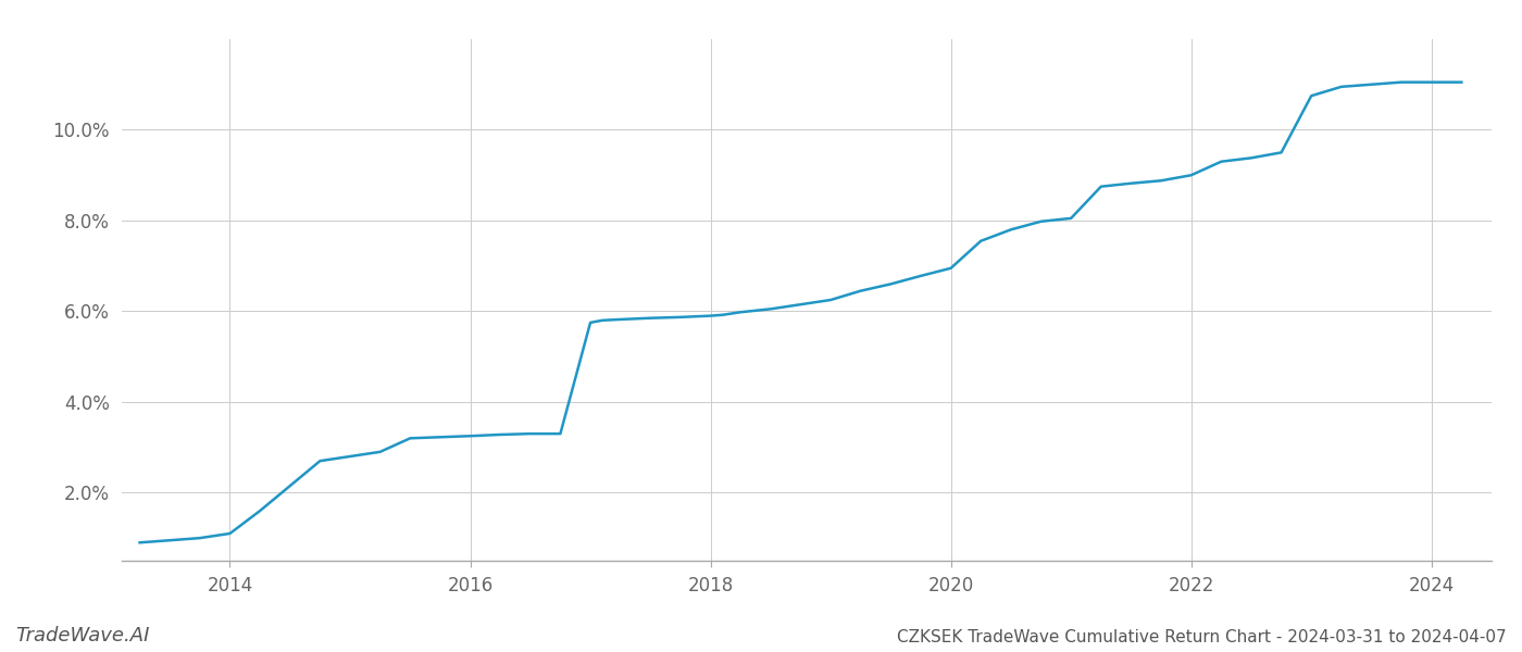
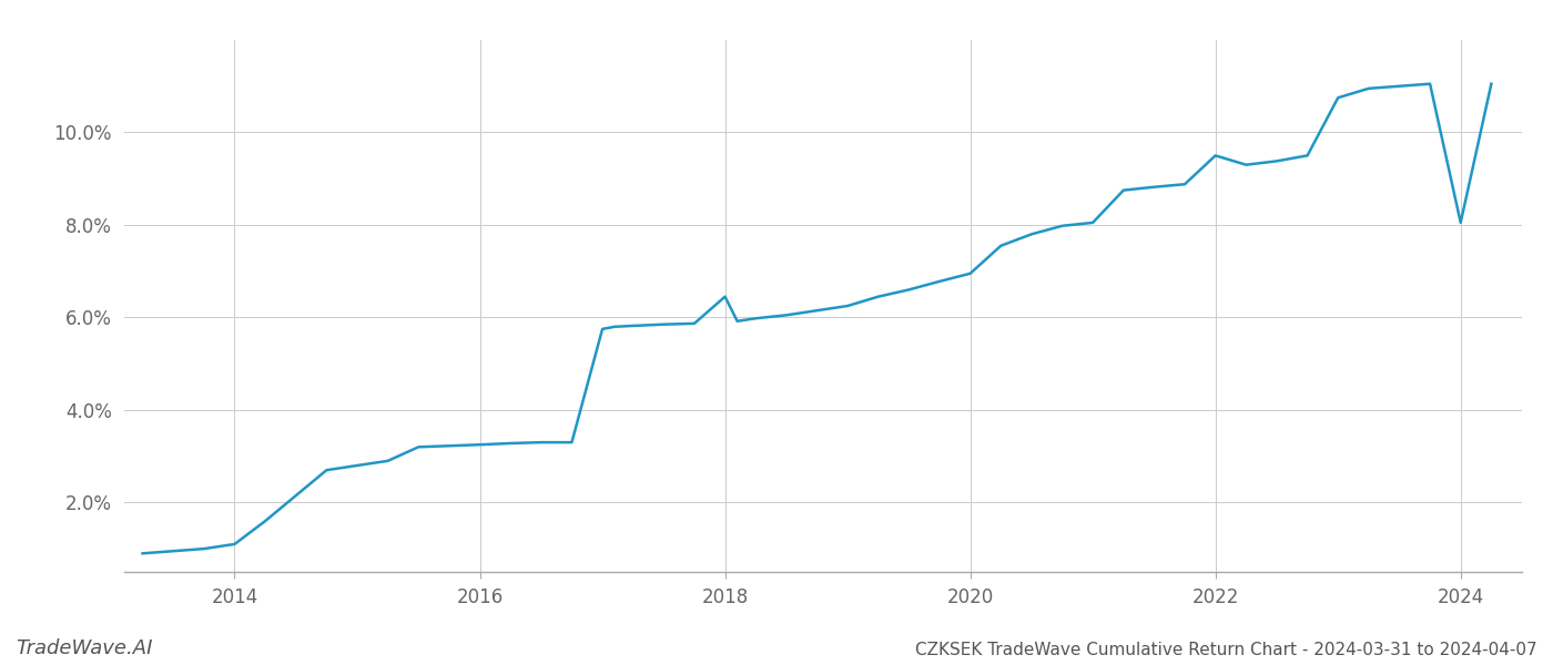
2018: 5.90% -> 6.45%
2022: 9.00% -> 9.50%
2024: 11.05% -> 8.05%
